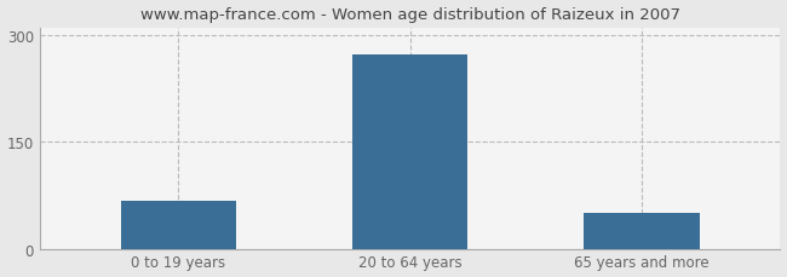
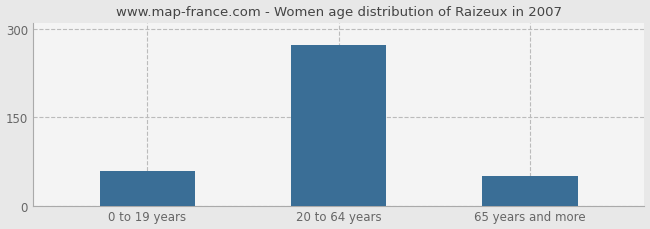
0 to 19 years: 68 -> 58
